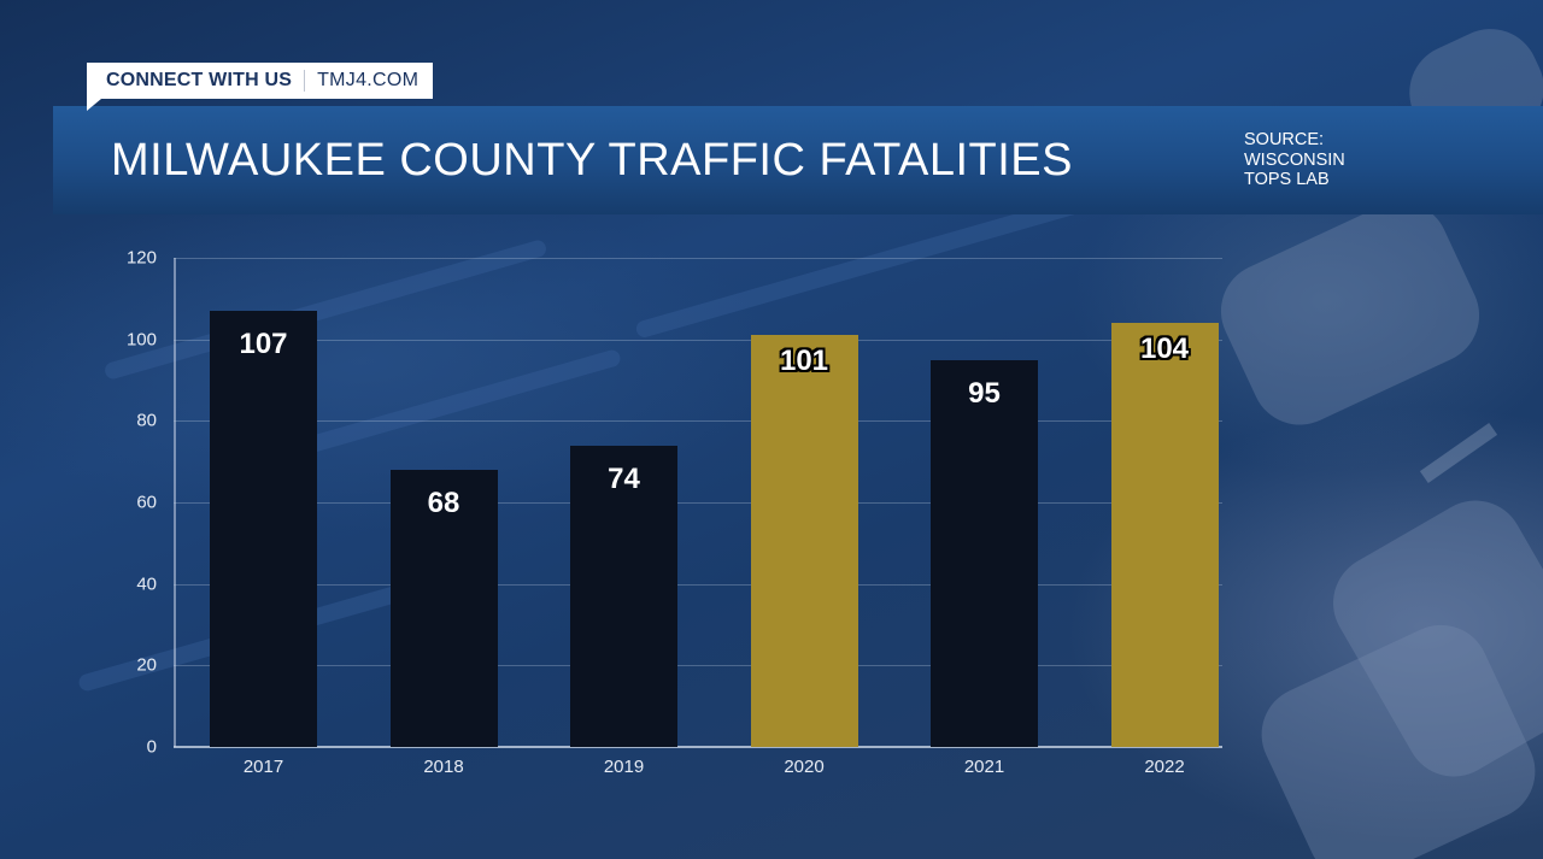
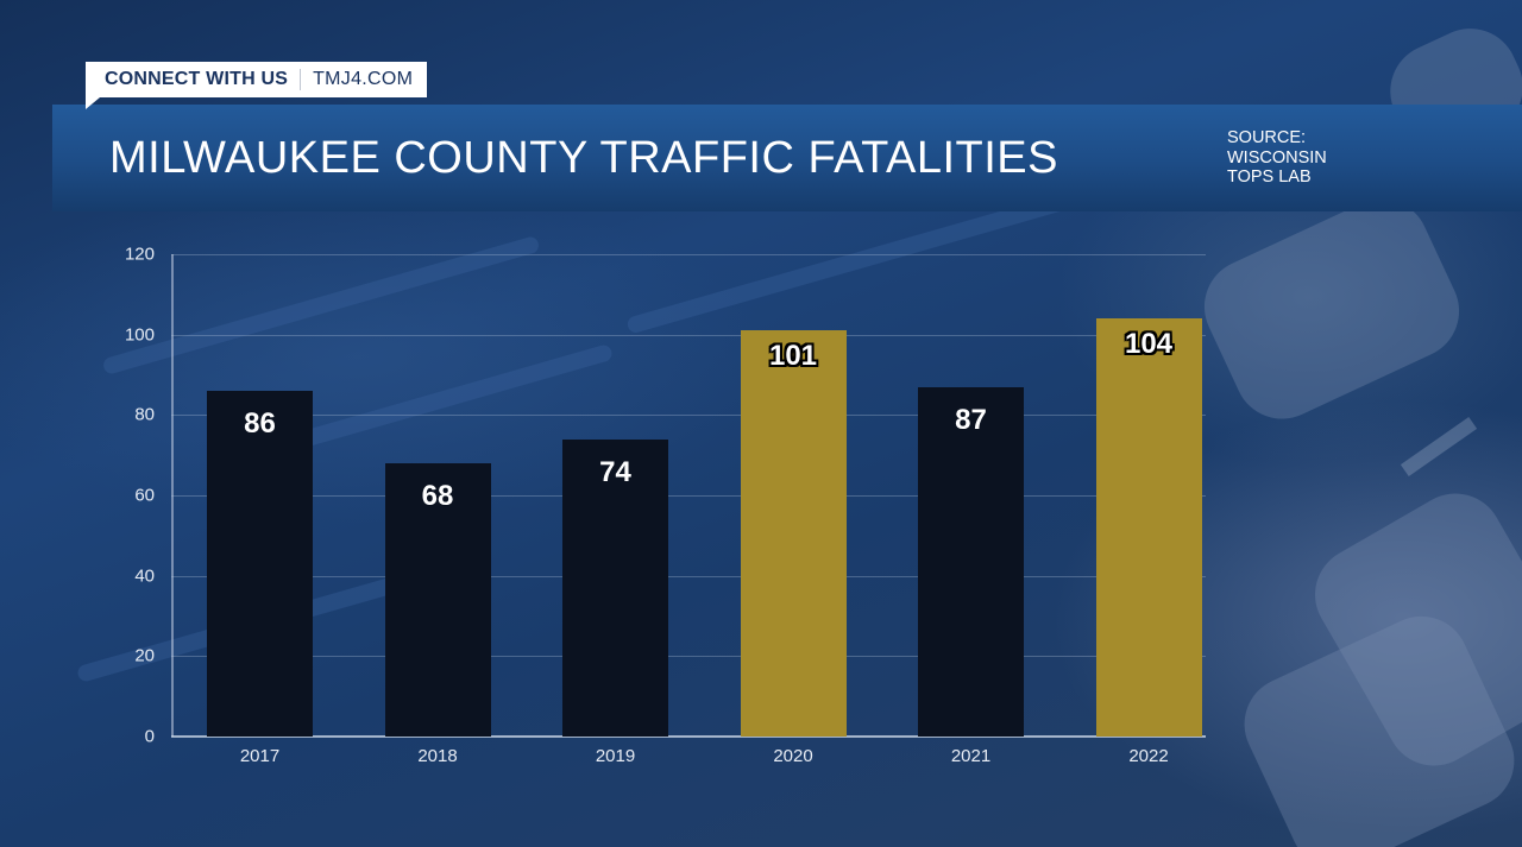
2017: 107 -> 86
2021: 95 -> 87
